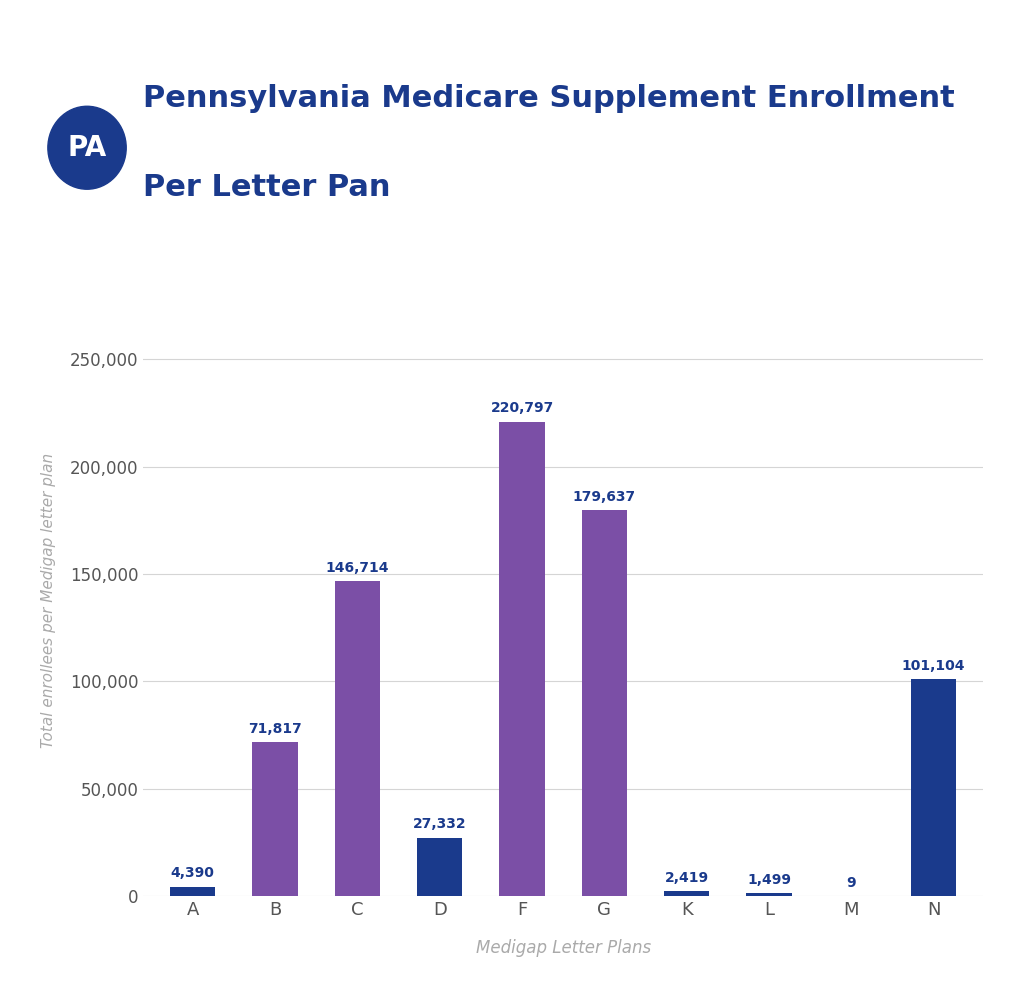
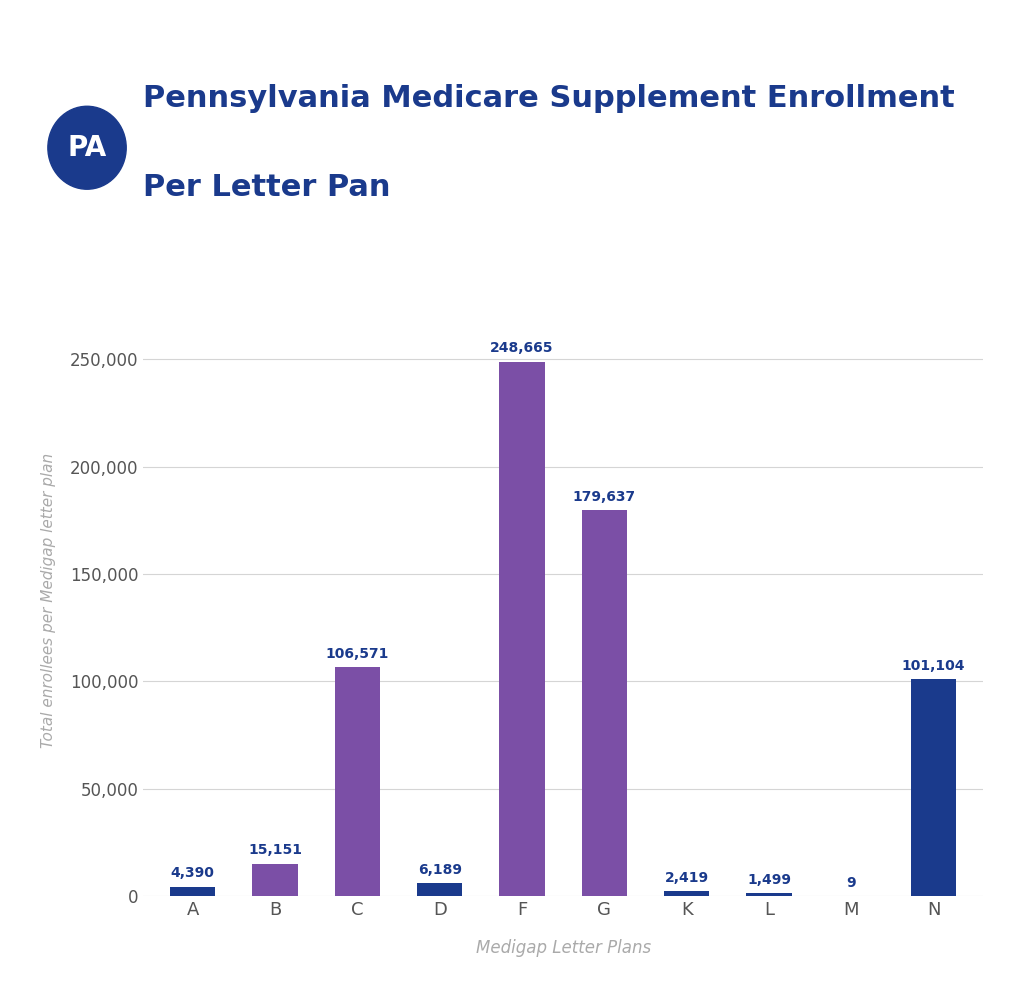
B: 71,817 -> 15,151
C: 146,714 -> 106,571
D: 27,332 -> 6,189
F: 220,797 -> 248,665
